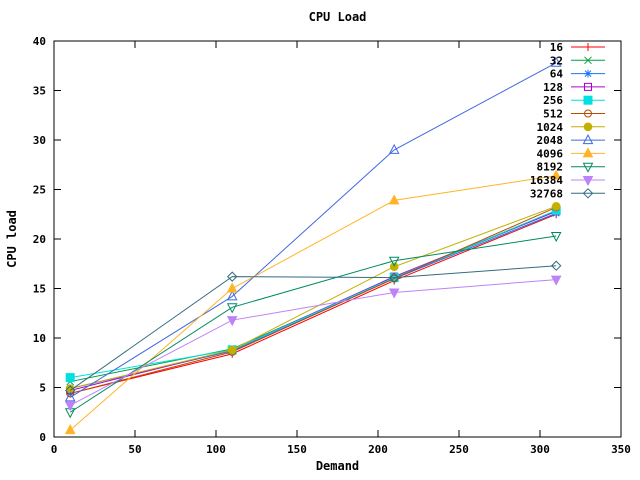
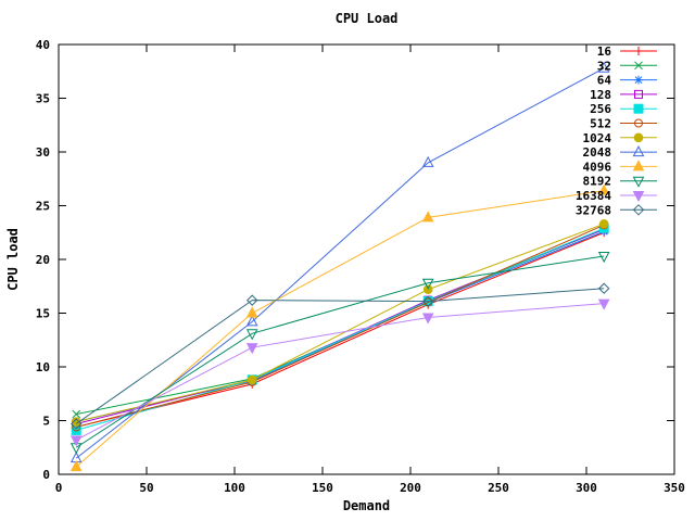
256/10: 6 -> 4
2048/10: 4 -> 2
